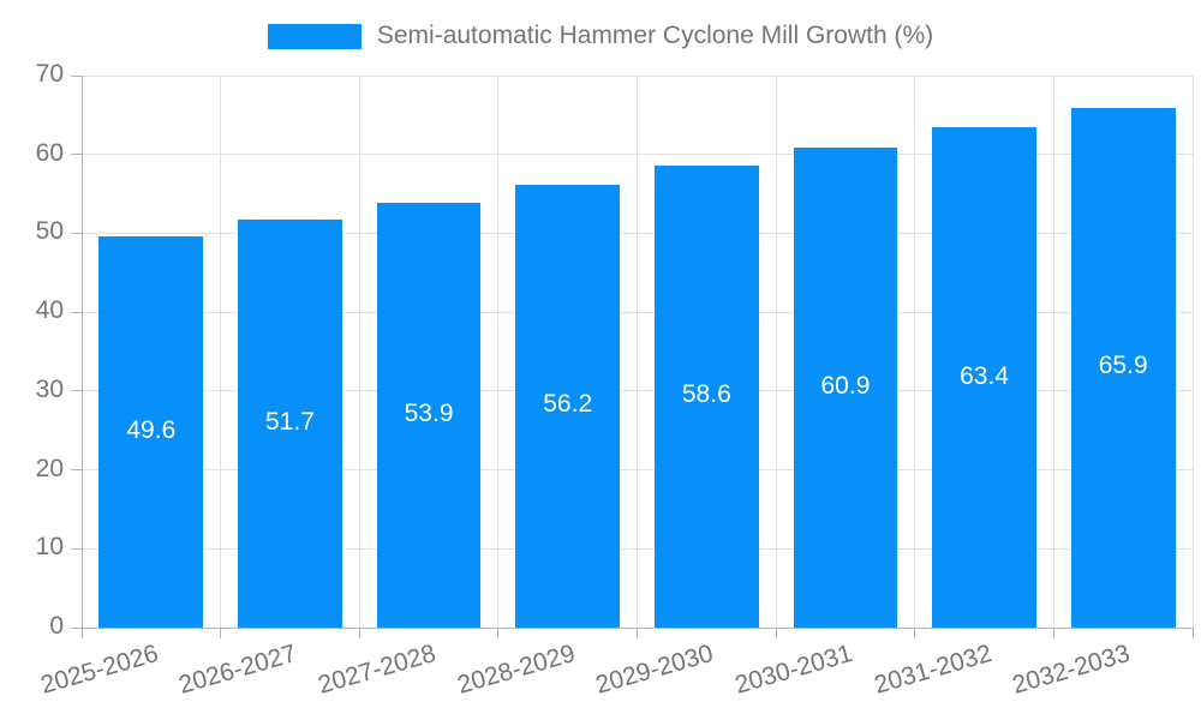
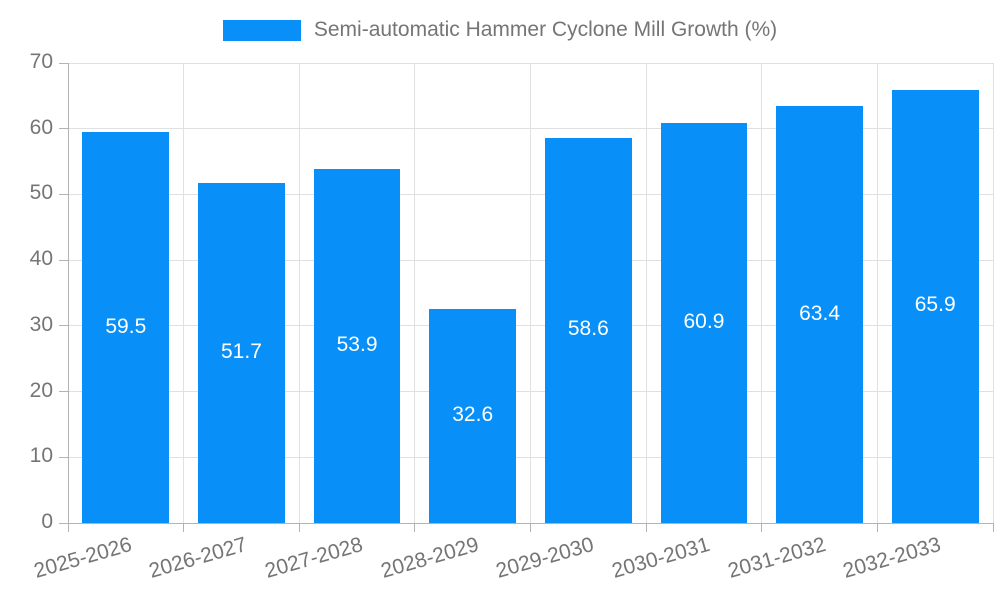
2025-2026: 49.6 -> 59.5
2028-2029: 56.2 -> 32.6
